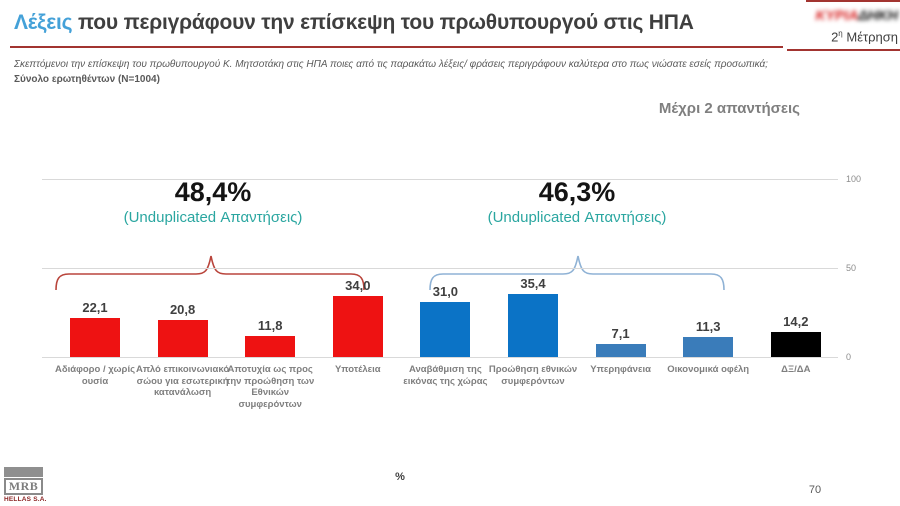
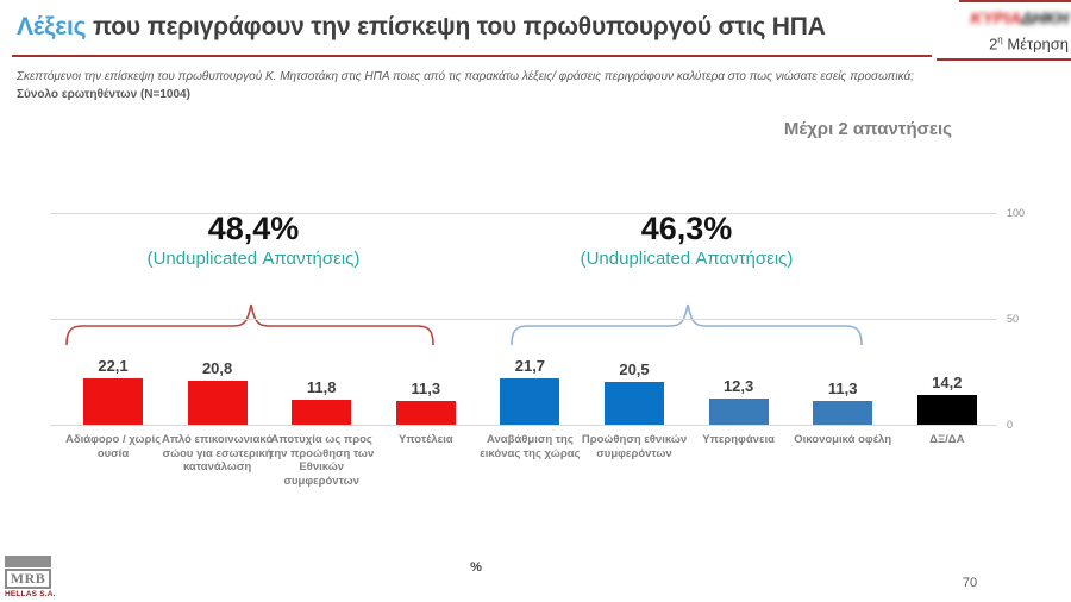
Υποτέλεια: 34,0 -> 11,3
Αναβάθμιση της εικόνας της χώρας: 31,0 -> 21,7
Προώθηση εθνικών συμφερόντων: 35,4 -> 20,5
Υπερηφάνεια: 7,1 -> 12,3
